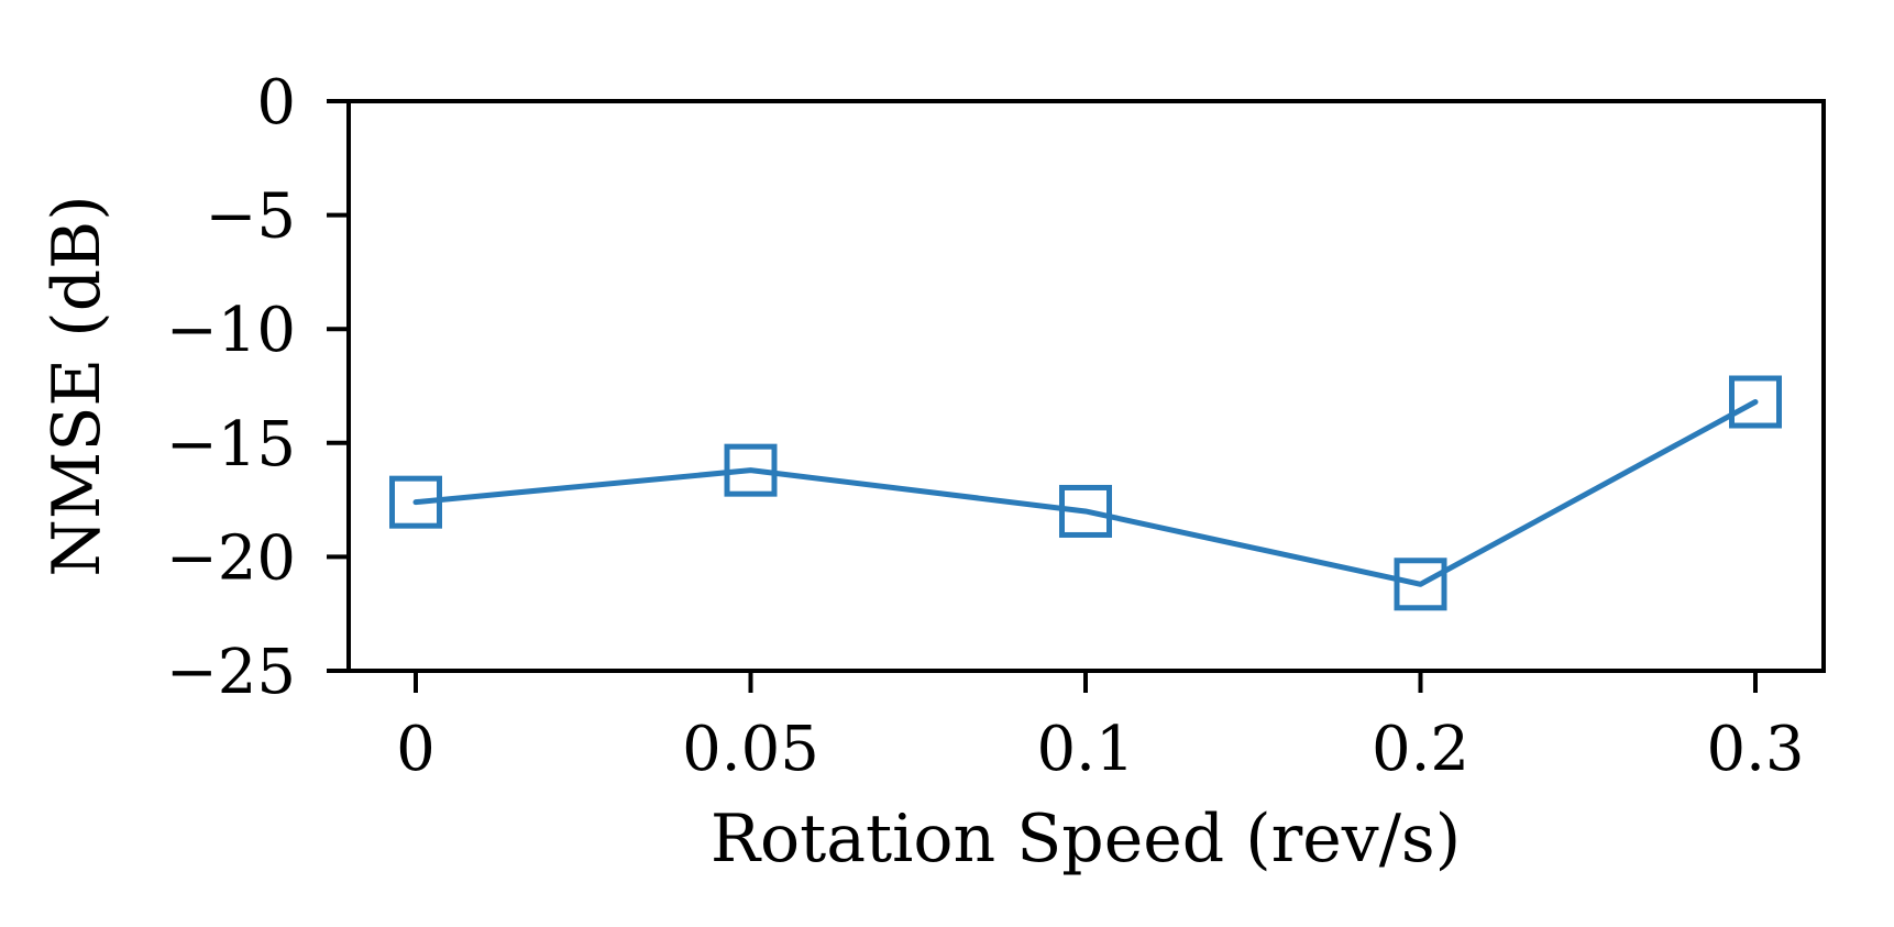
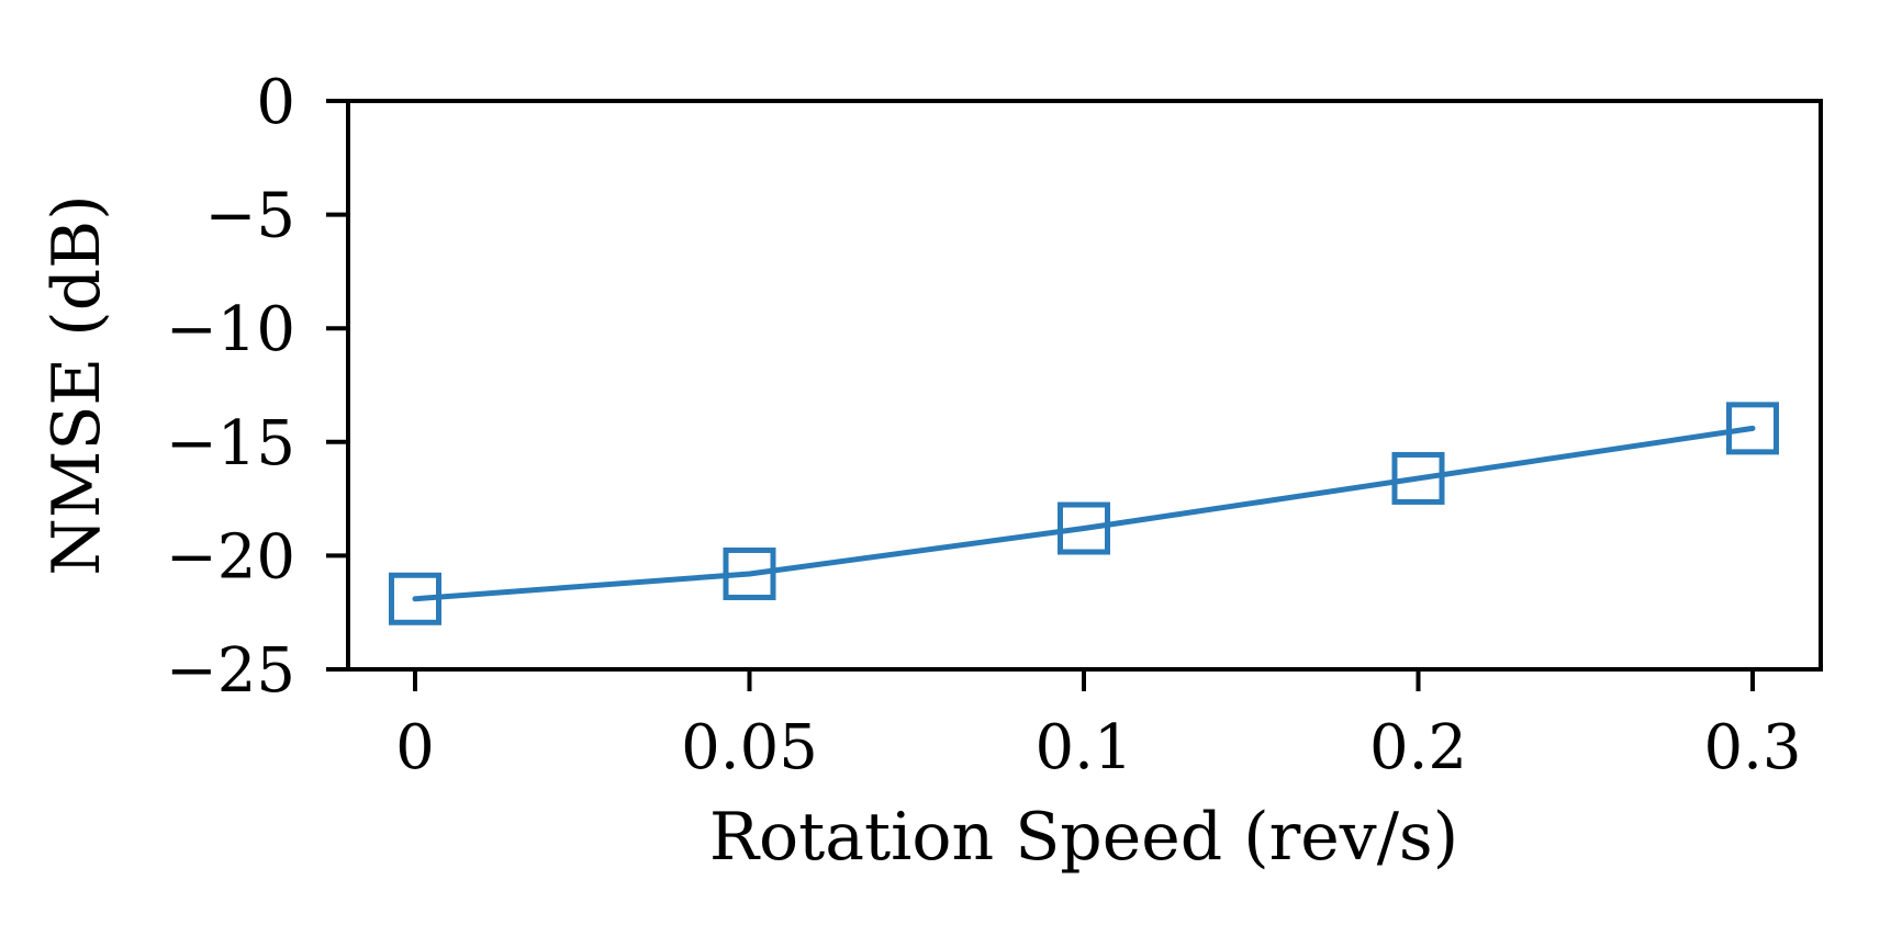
0: -17.6 -> -21.9
0.05: -16.2 -> -20.8
0.1: -18.0 -> -18.8
0.2: -21.2 -> -16.6
0.3: -13.2 -> -14.4
